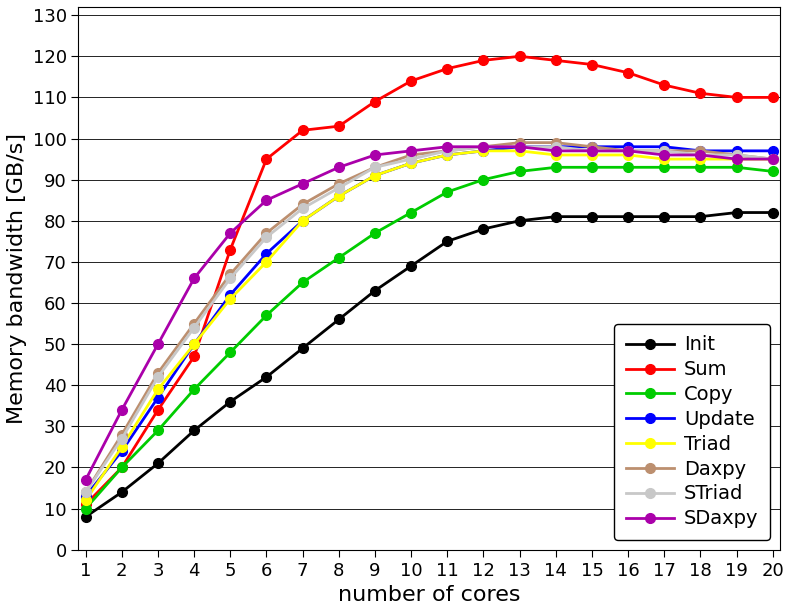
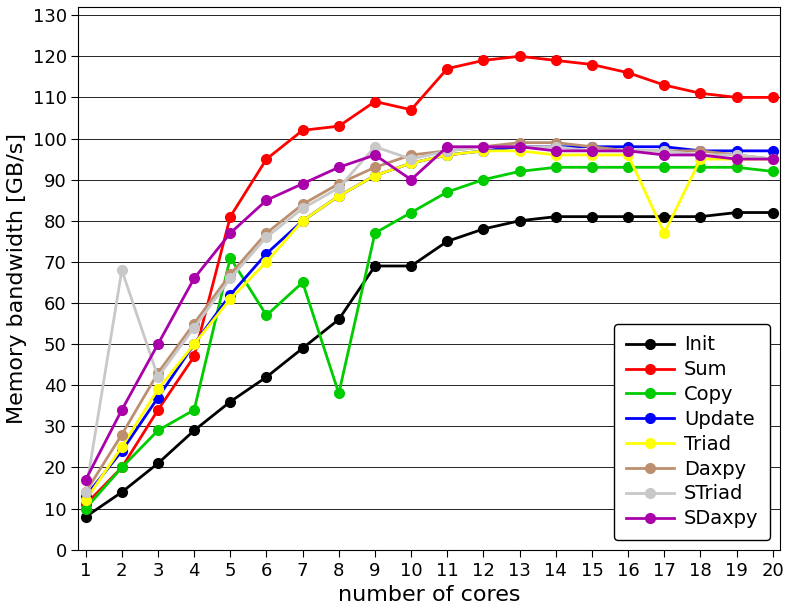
STriad/2: 27 -> 68
Copy/4: 39 -> 34
Sum/5: 73 -> 81
Copy/5: 48 -> 71
Copy/8: 71 -> 38
Init/9: 63 -> 69
STriad/9: 93 -> 98
Sum/10: 114 -> 107
SDaxpy/10: 97 -> 90
Triad/17: 95 -> 77
